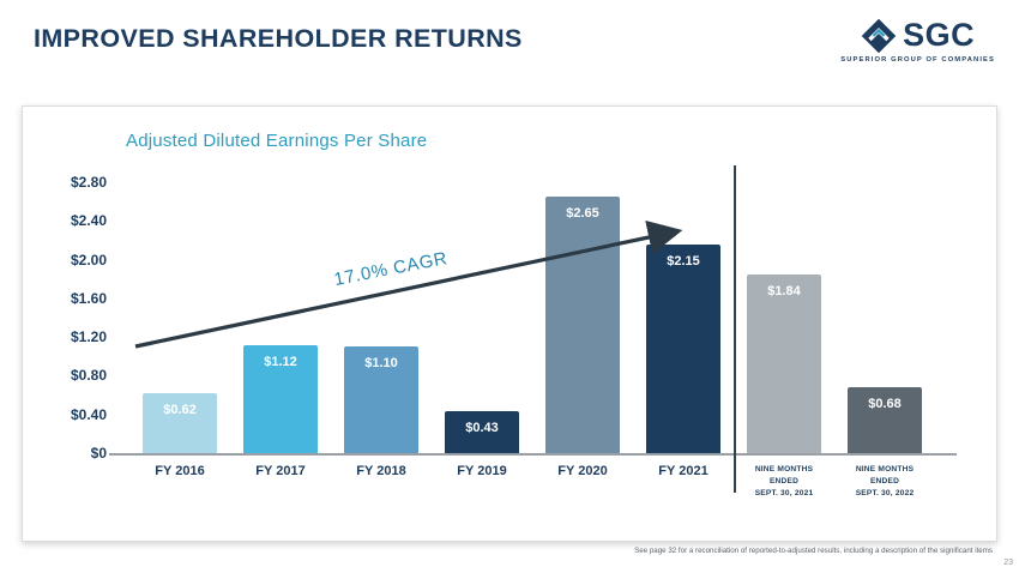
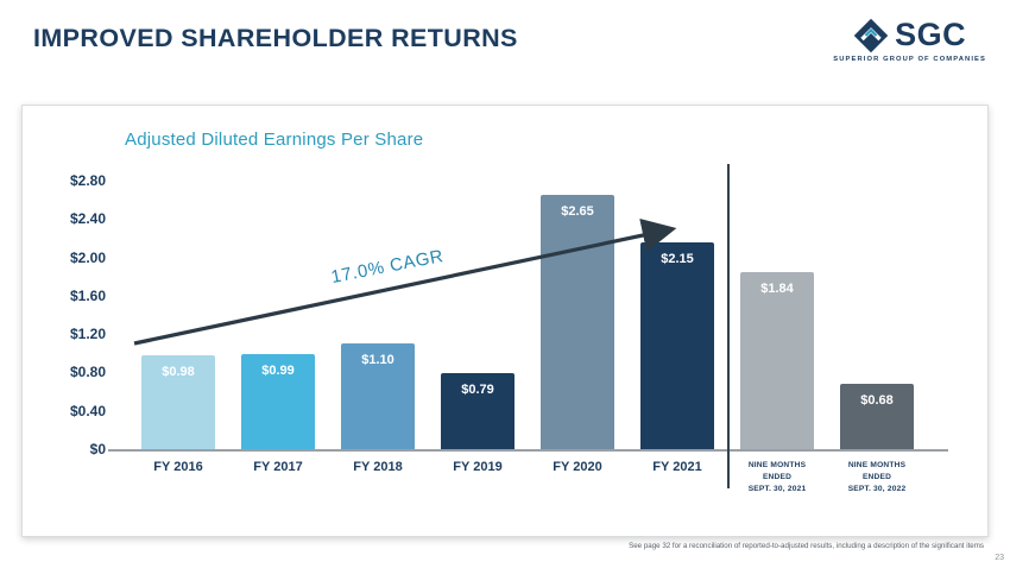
FY 2016: $0.62 -> $0.98
FY 2017: $1.12 -> $0.99
FY 2019: $0.43 -> $0.79
